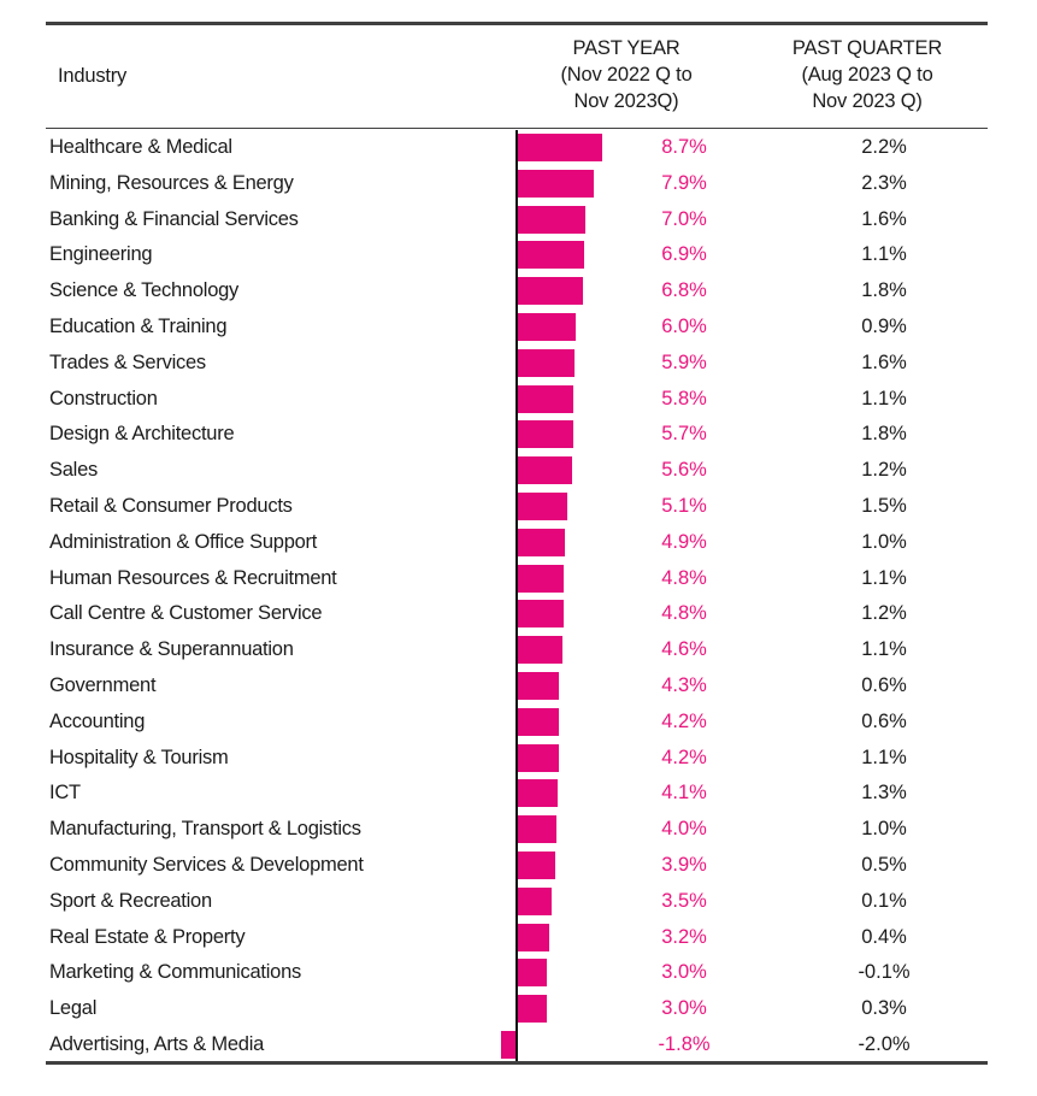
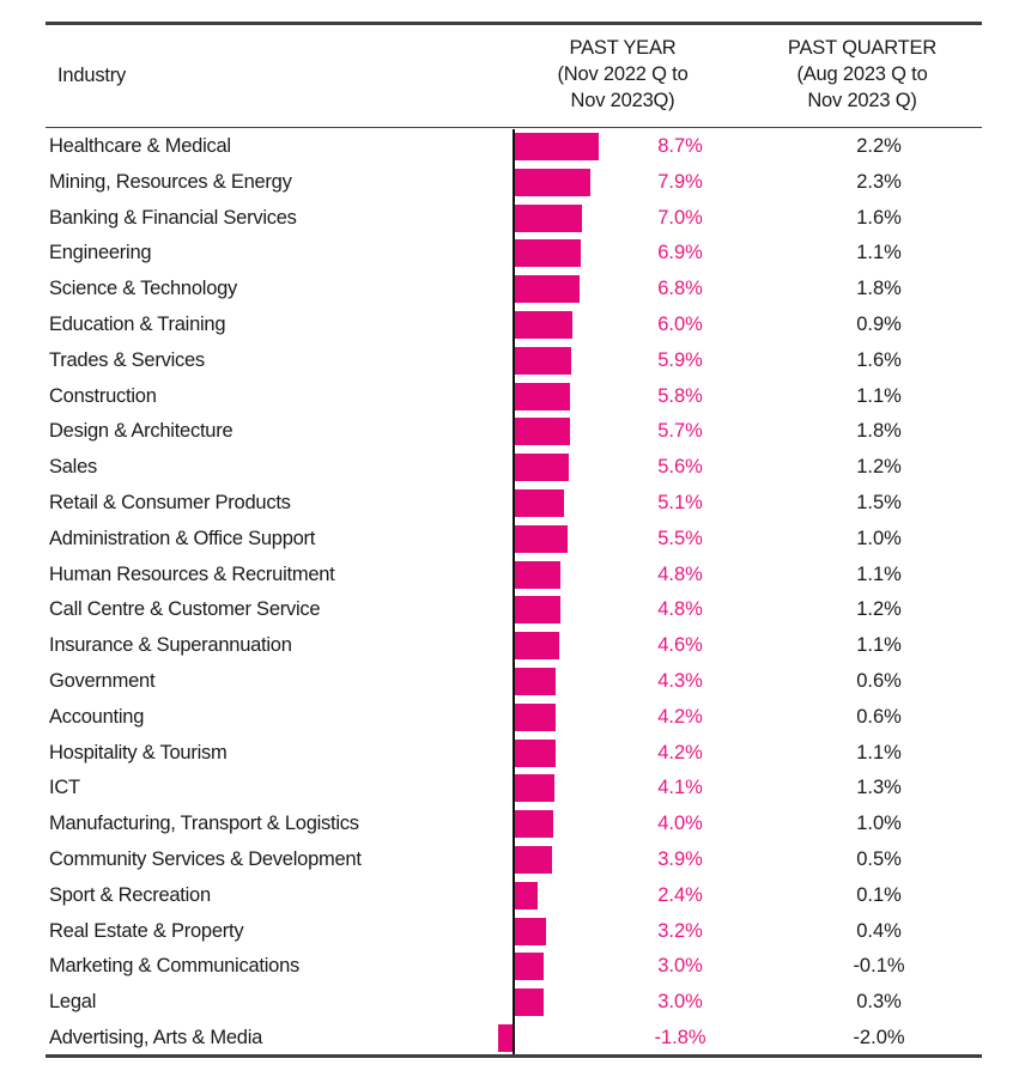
PAST YEAR (Nov 2022 Q to Nov 2023Q)/Administration & Office Support: 4.9% -> 5.5%
PAST YEAR (Nov 2022 Q to Nov 2023Q)/Sport & Recreation: 3.5% -> 2.4%
